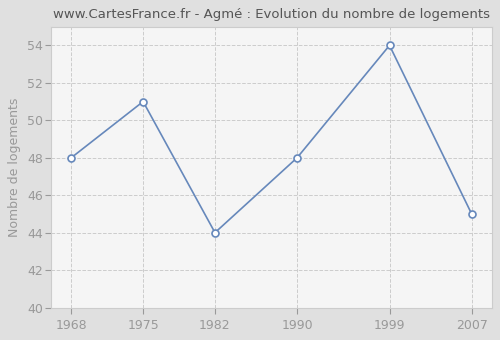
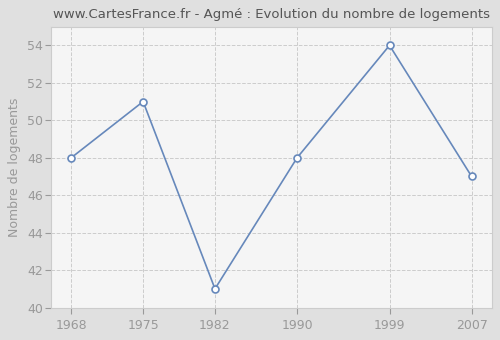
1982: 44 -> 41
2007: 45 -> 47
